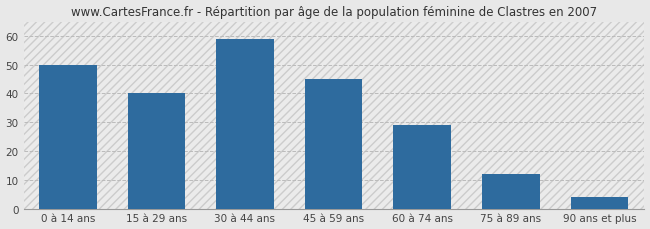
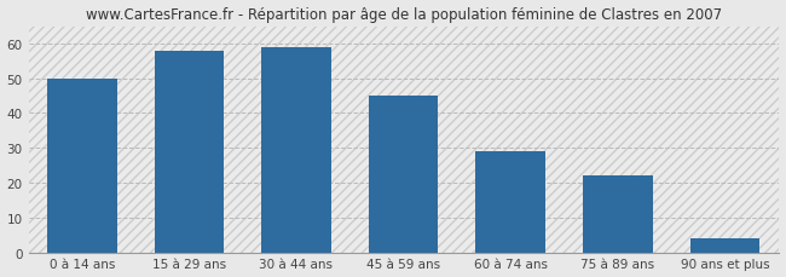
15 à 29 ans: 40 -> 58
75 à 89 ans: 12 -> 22
